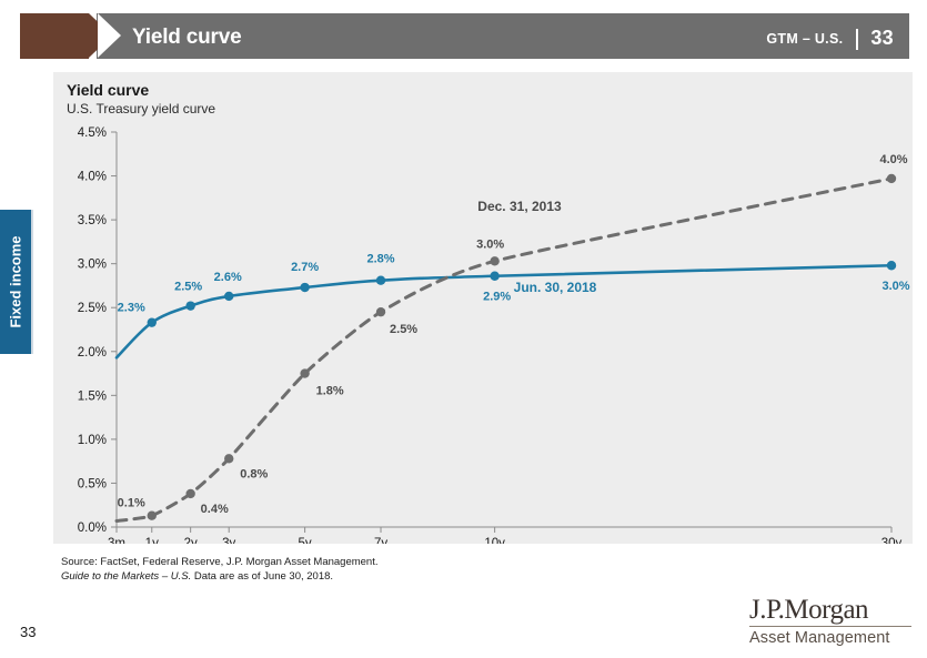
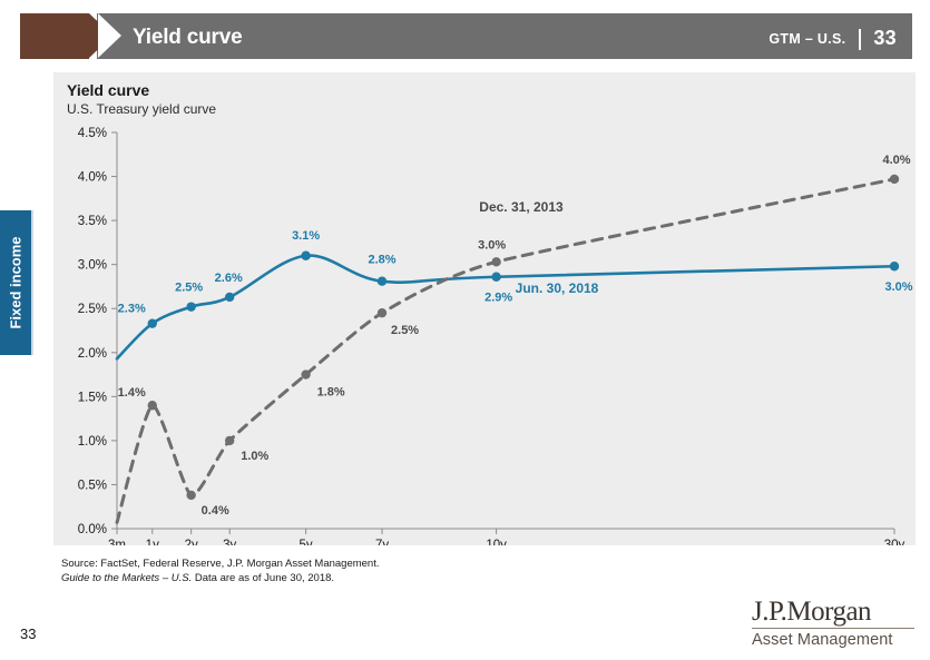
Dec. 31, 2013/1y: 0.1% -> 1.4%
Dec. 31, 2013/3y: 0.8% -> 1.0%
Jun. 30, 2018/5y: 2.7% -> 3.1%
